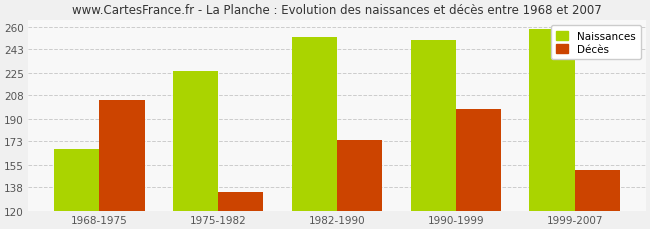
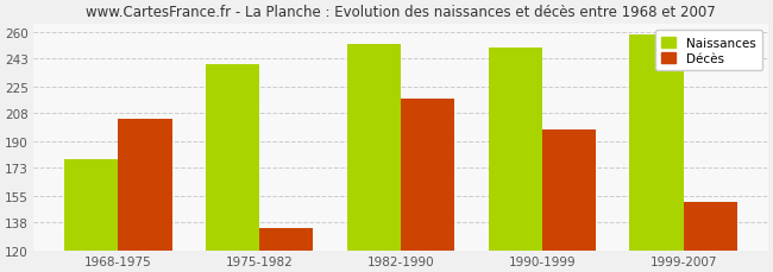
Naissances/1968-1975: 167 -> 178
Naissances/1975-1982: 226 -> 239
Décès/1982-1990: 174 -> 217
